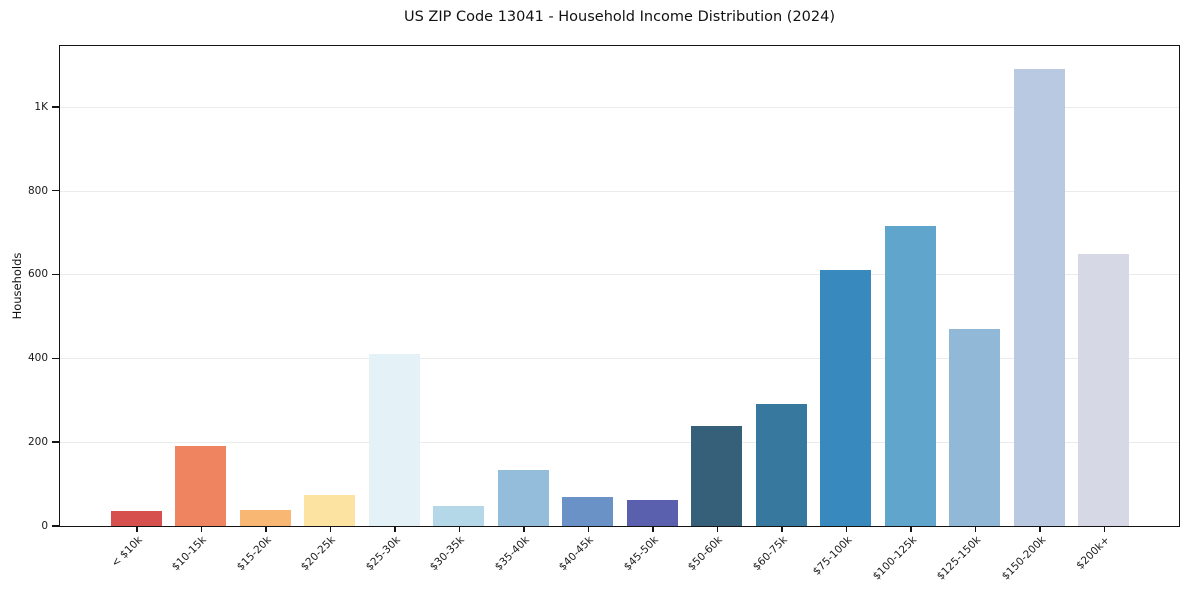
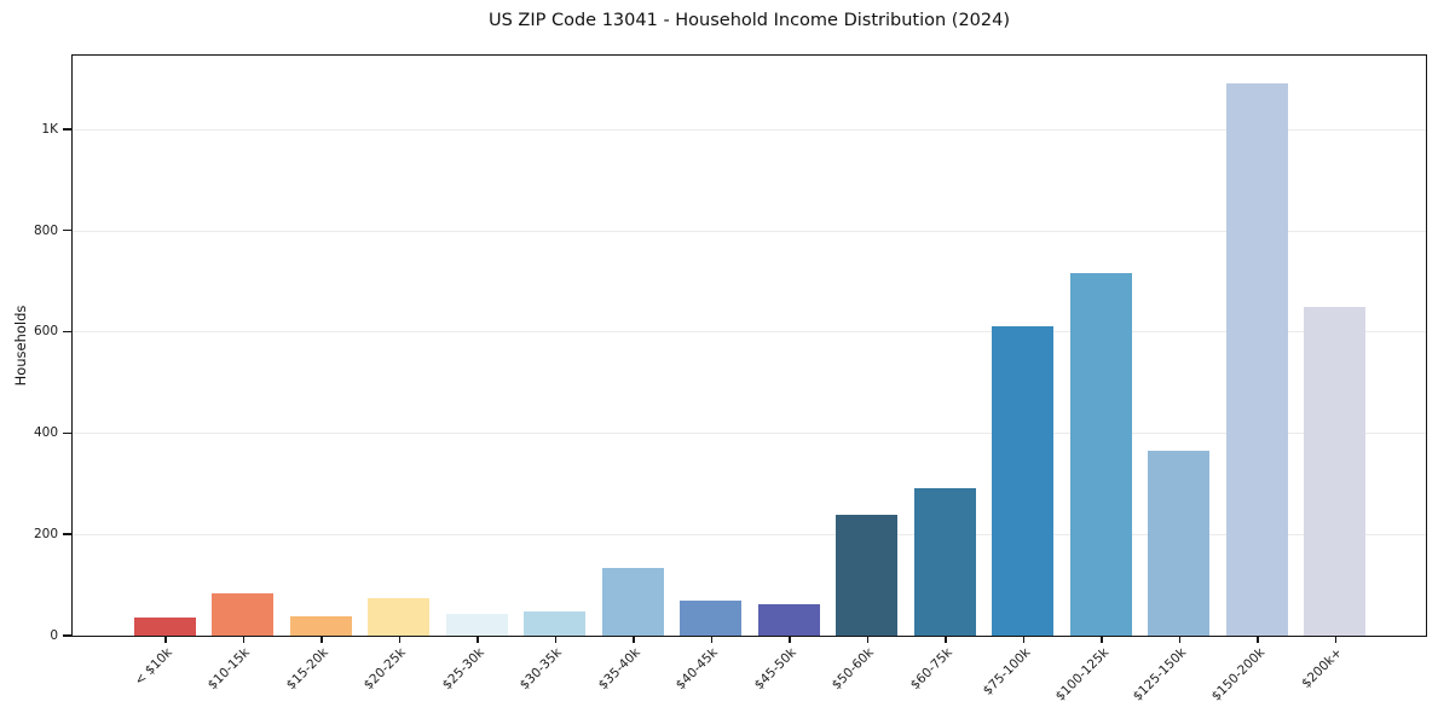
$10-15k: 190 -> 80
$25-30k: 410 -> 40
$125-150k: 470 -> 370
